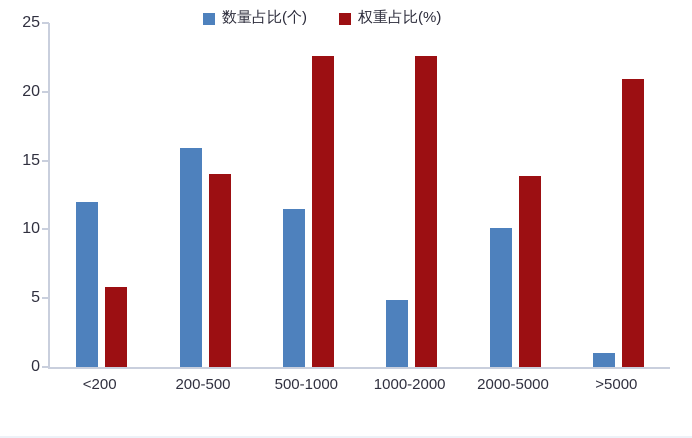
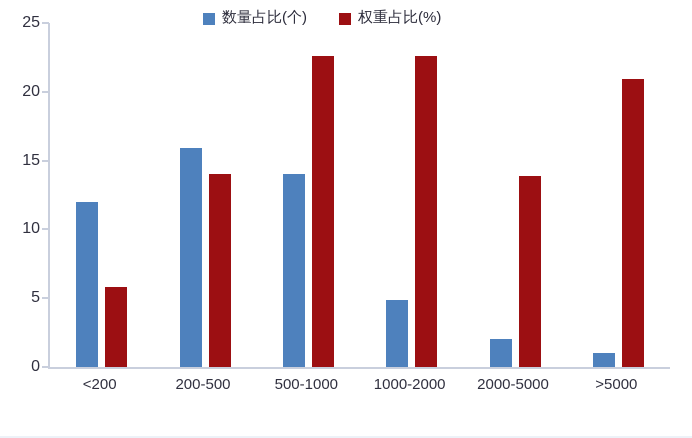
数量占比(个)/500-1000: 11.5 -> 14.0
数量占比(个)/2000-5000: 10.1 -> 2.0
